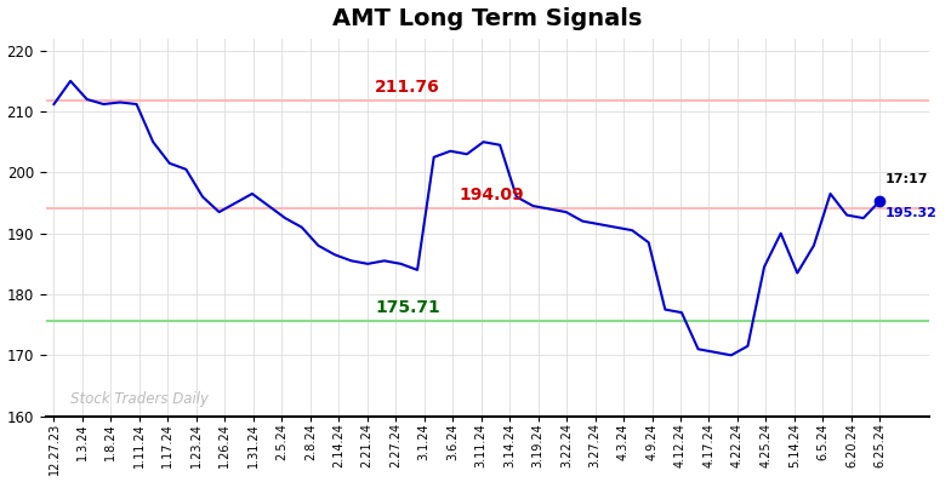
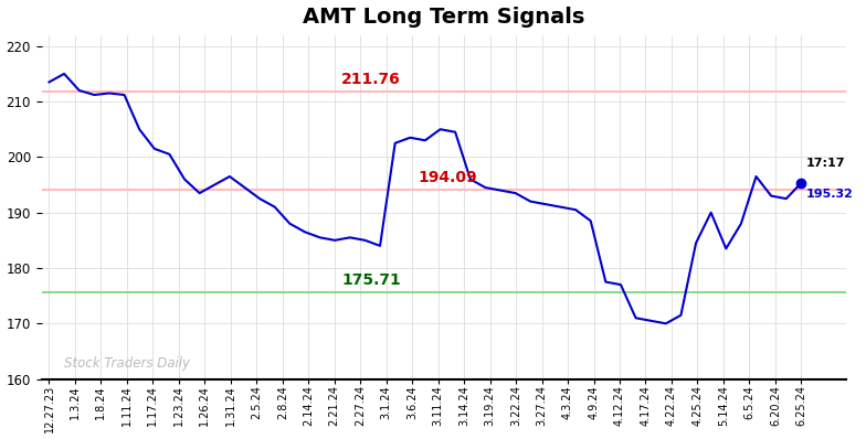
12.27.23: 211.2 -> 213.5
